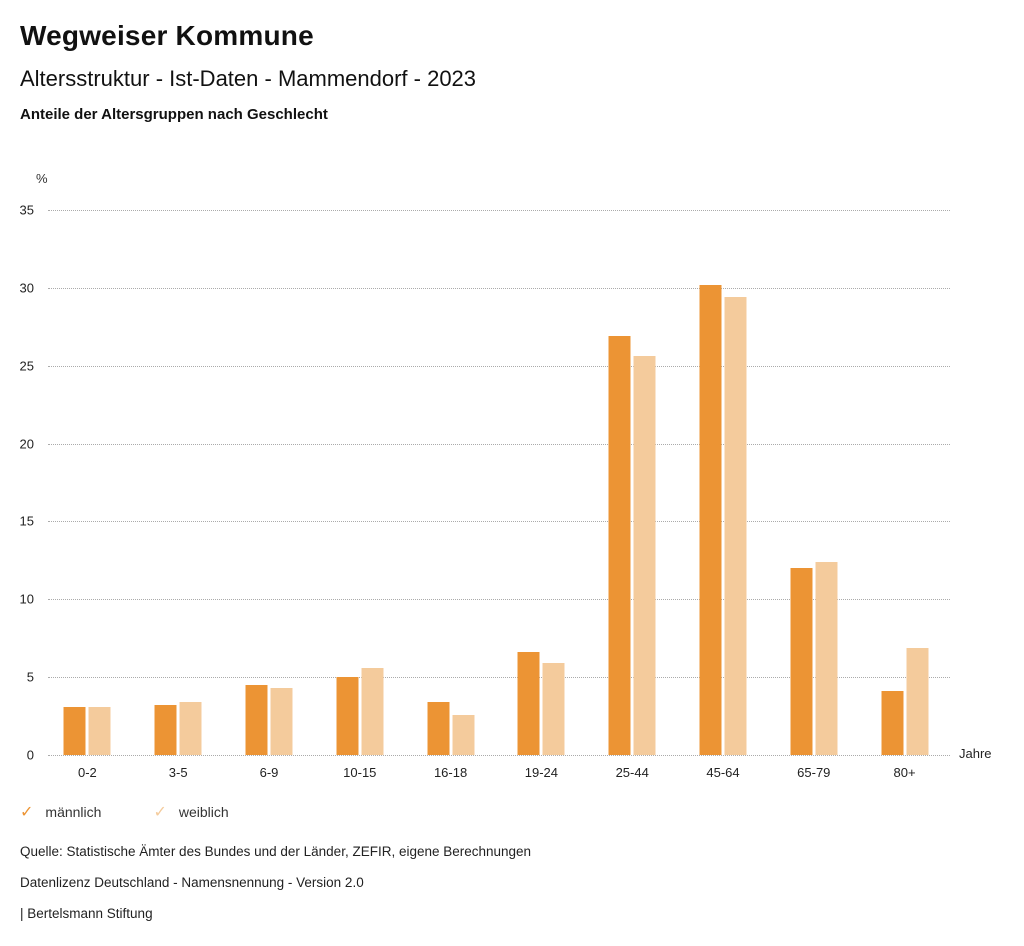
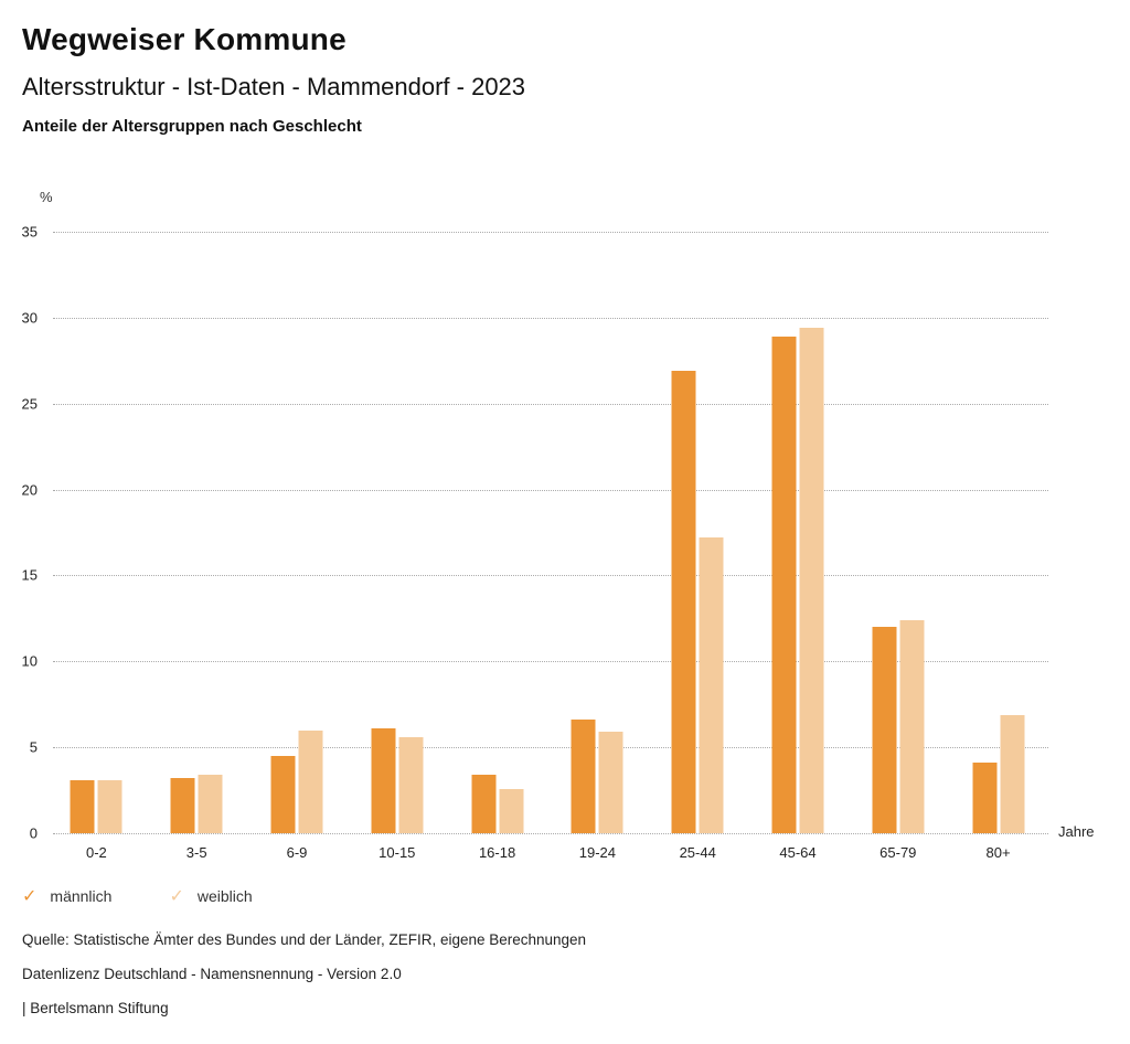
weiblich/6-9: 4.3 -> 6.0
männlich/10-15: 5.0 -> 6.1
weiblich/25-44: 25.6 -> 17.2
männlich/45-64: 30.2 -> 28.9
